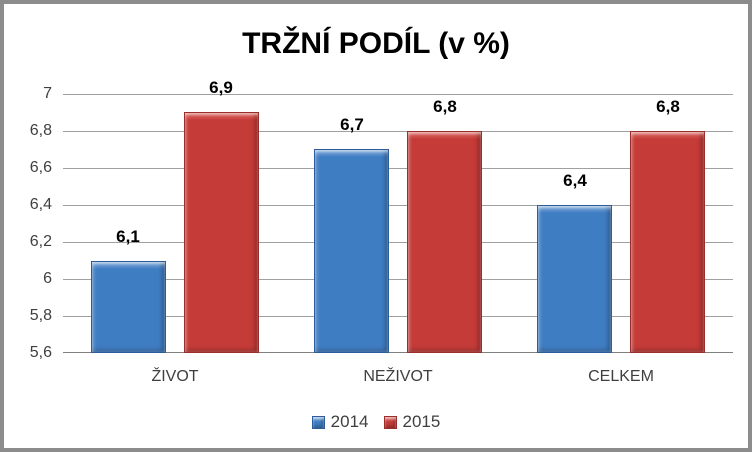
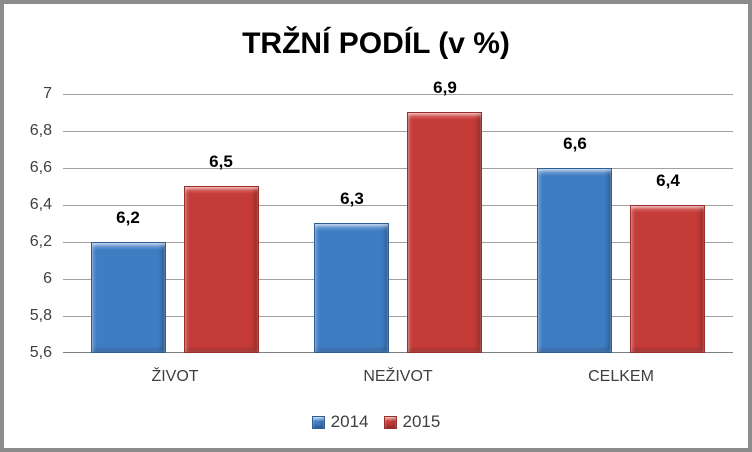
2014/ŽIVOT: 6,1 -> 6,2
2015/ŽIVOT: 6,9 -> 6,5
2014/NEŽIVOT: 6,7 -> 6,3
2015/NEŽIVOT: 6,8 -> 6,9
2014/CELKEM: 6,4 -> 6,6
2015/CELKEM: 6,8 -> 6,4
